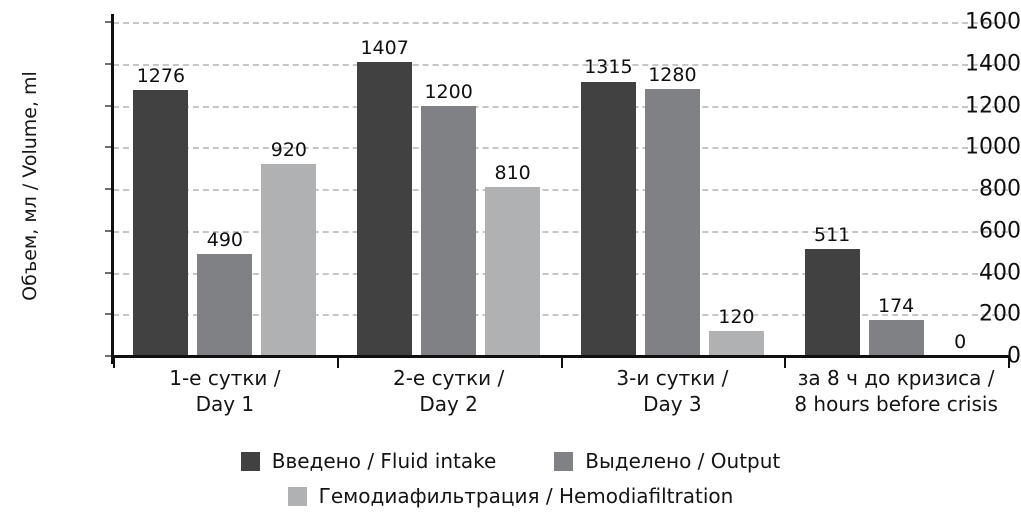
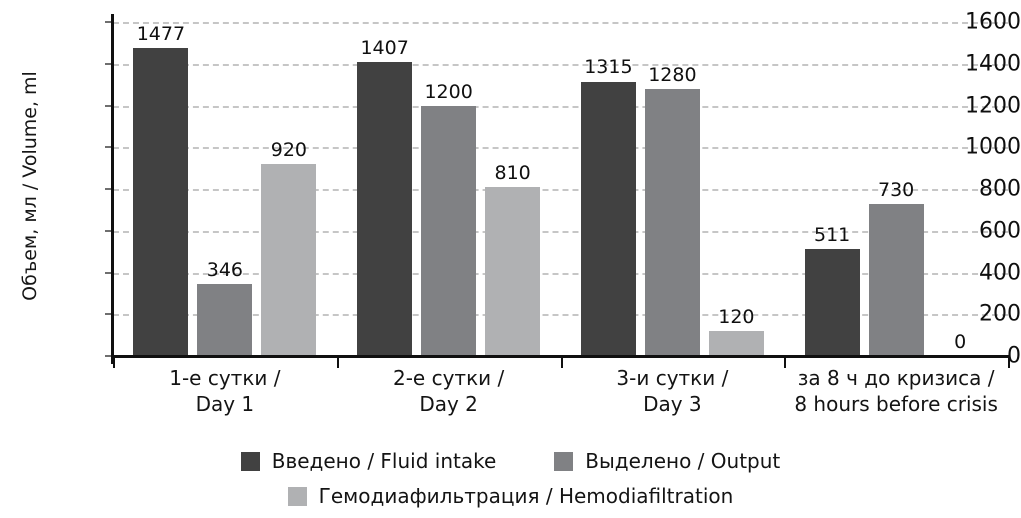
Введено / Fluid intake/1-е сутки / Day 1: 1276 -> 1477
Выделено / Output/1-е сутки / Day 1: 490 -> 346
Выделено / Output/за 8 ч до кризиса / 8 hours before crisis: 174 -> 730
